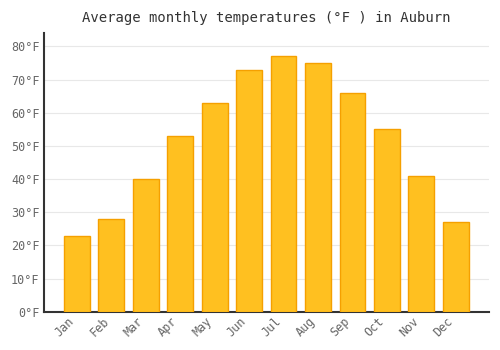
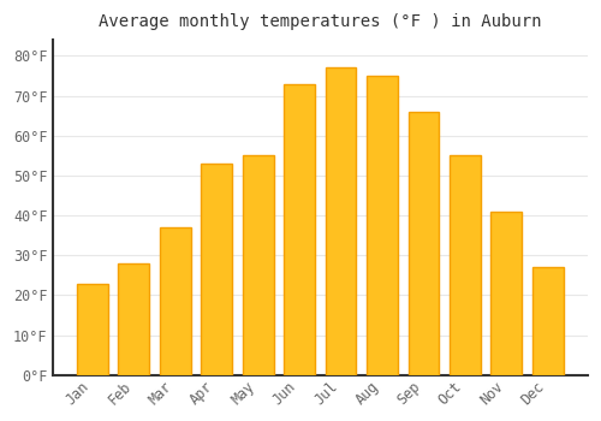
Mar: 40°F -> 37°F
May: 63°F -> 55°F
